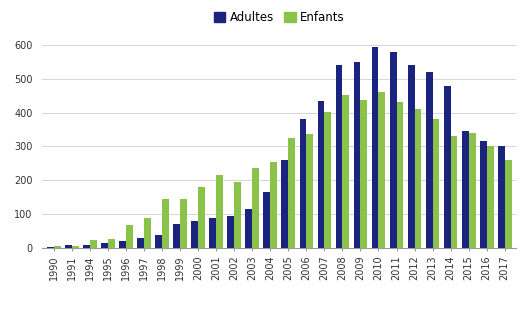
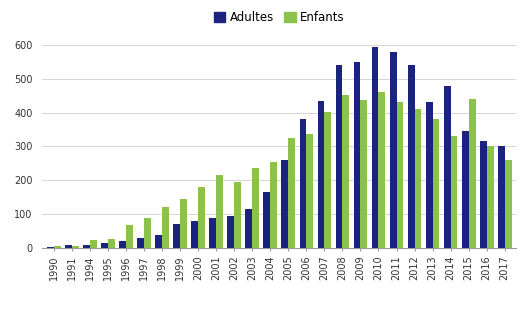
Enfants/1998: 145 -> 120
Adultes/2013: 520 -> 430
Enfants/2015: 340 -> 440
